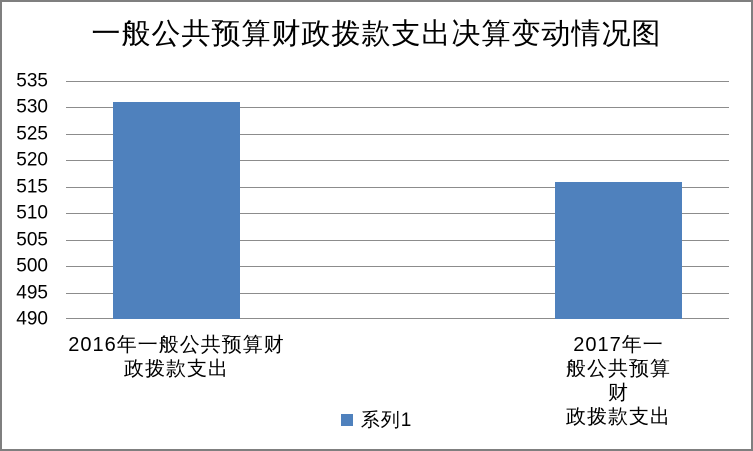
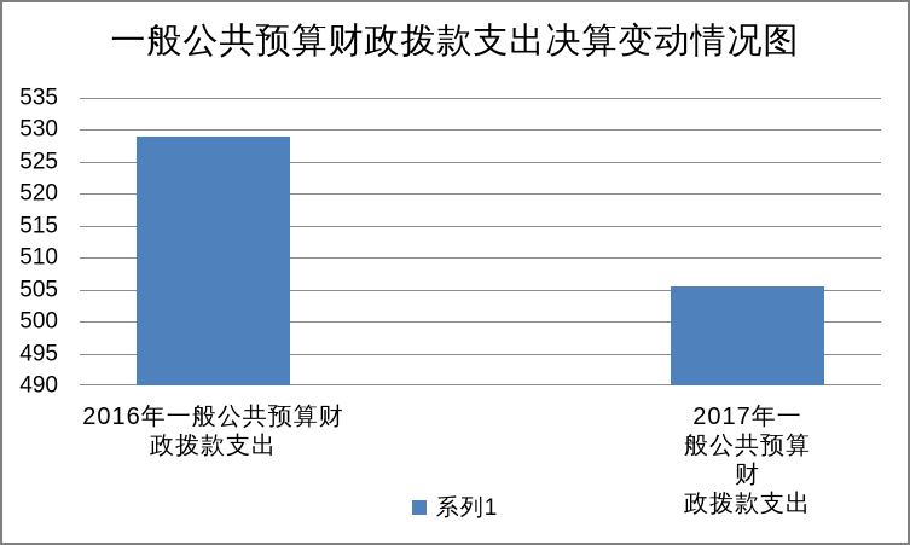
2016年一般公共预算财政拨款支出: 531 -> 529
2017年一般公共预算财政拨款支出: 516 -> 506
